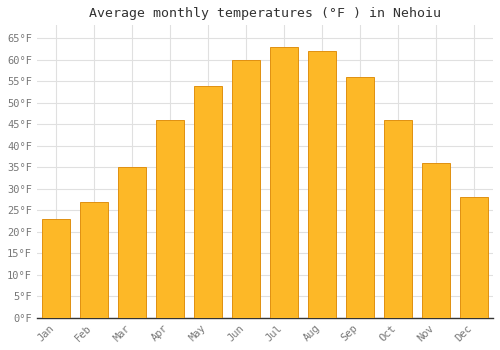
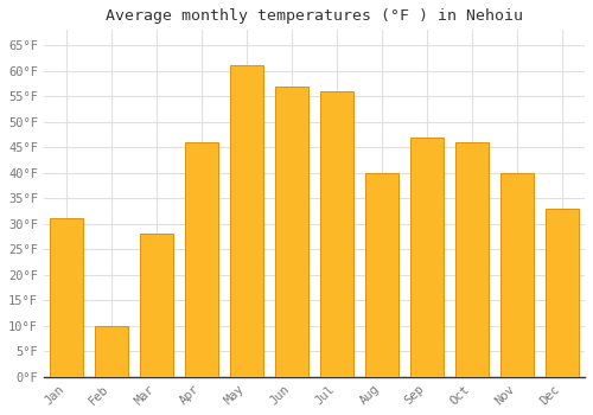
Jan: 23°F -> 31°F
Feb: 27°F -> 10°F
Mar: 35°F -> 28°F
May: 54°F -> 61°F
Jun: 60°F -> 57°F
Jul: 63°F -> 56°F
Aug: 62°F -> 40°F
Sep: 56°F -> 47°F
Nov: 36°F -> 40°F
Dec: 28°F -> 33°F
